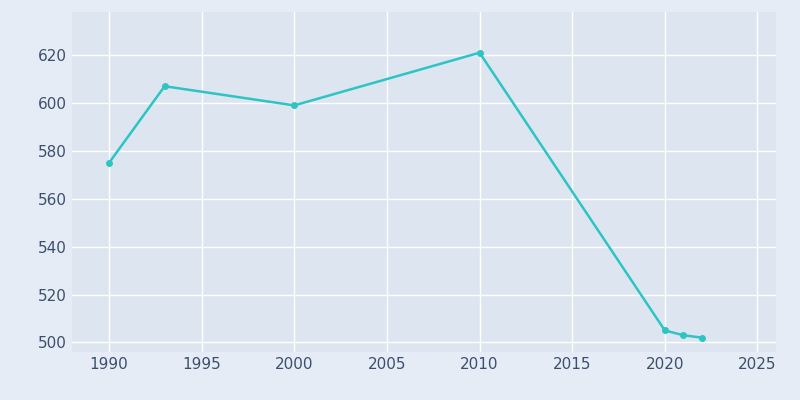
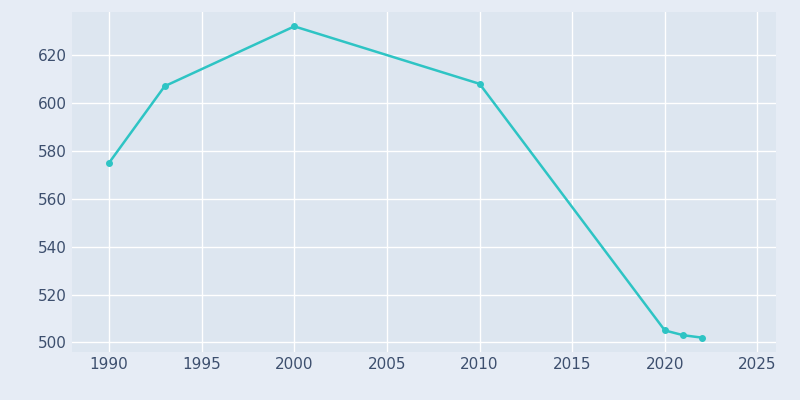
2000: 599 -> 632
2010: 621 -> 608
